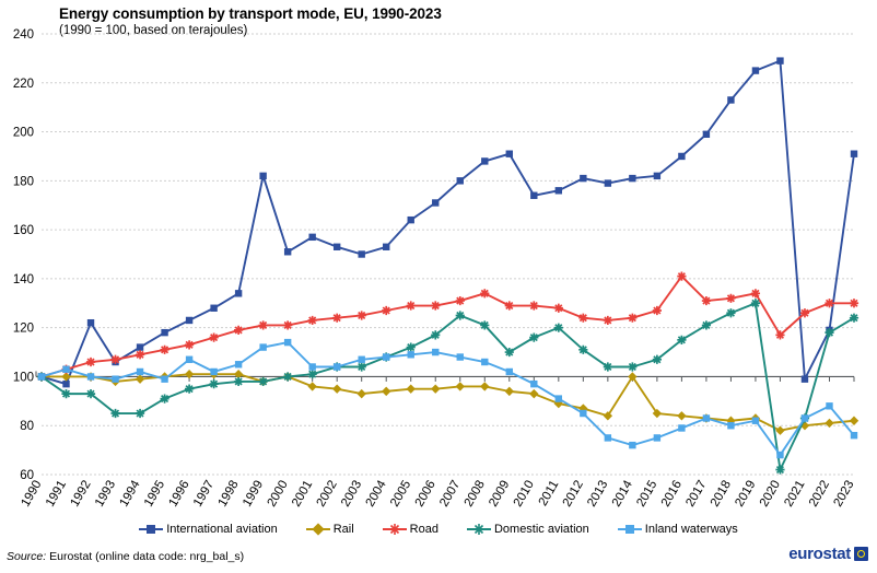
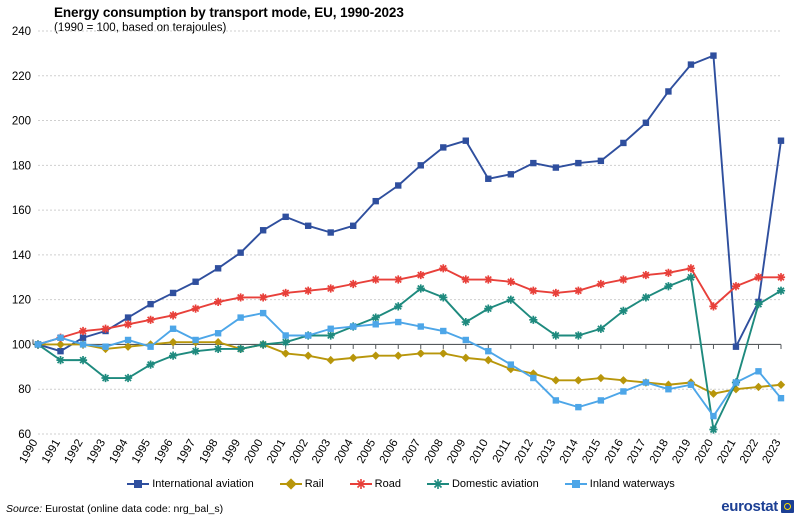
International aviation/1992: 122 -> 103
International aviation/1999: 182 -> 141
Rail/2014: 100 -> 84
Road/2016: 141 -> 129
